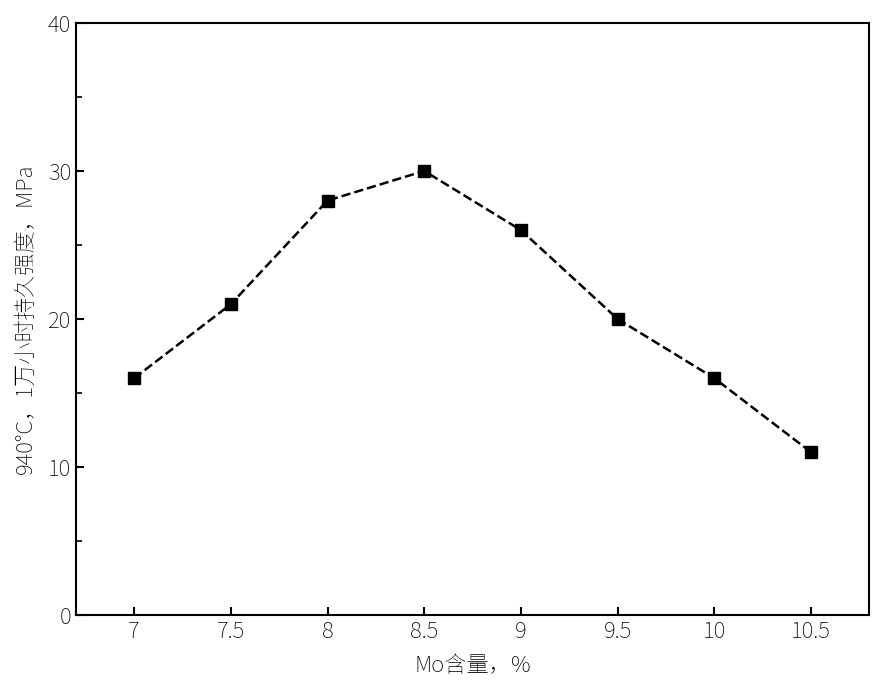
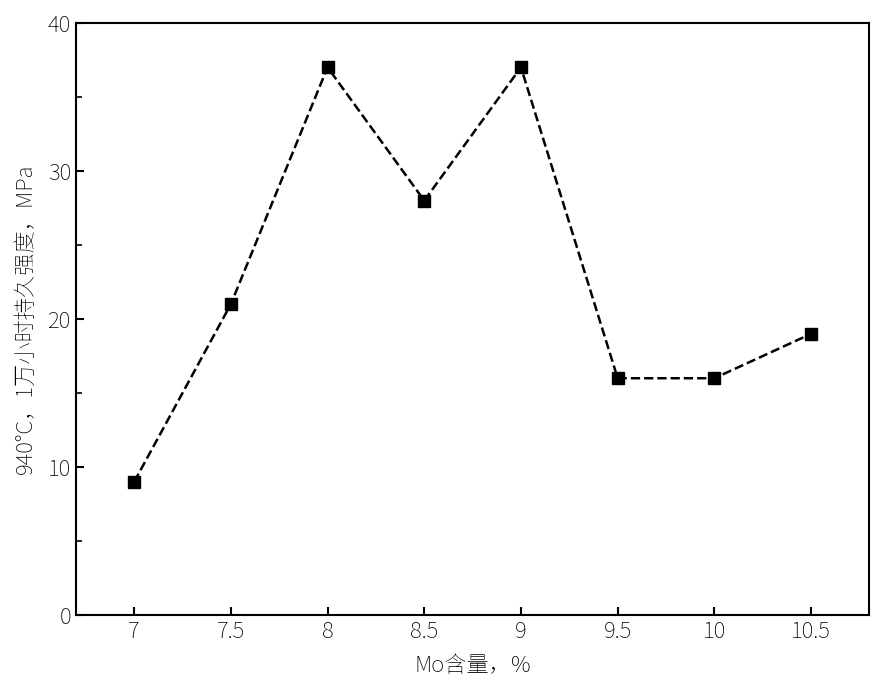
7: 16 -> 9
8: 28 -> 37
8.5: 30 -> 28
9: 26 -> 37
9.5: 20 -> 16
10.5: 11 -> 19
